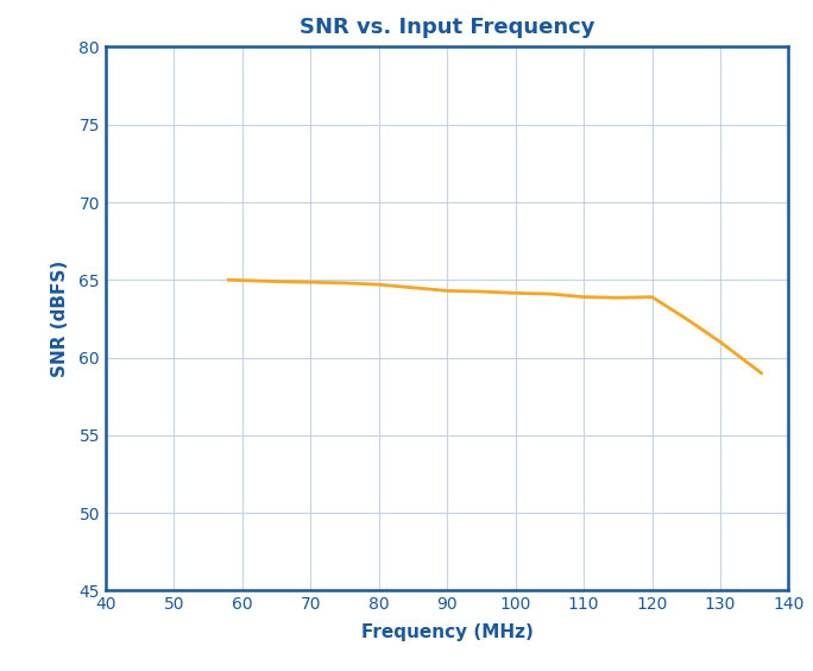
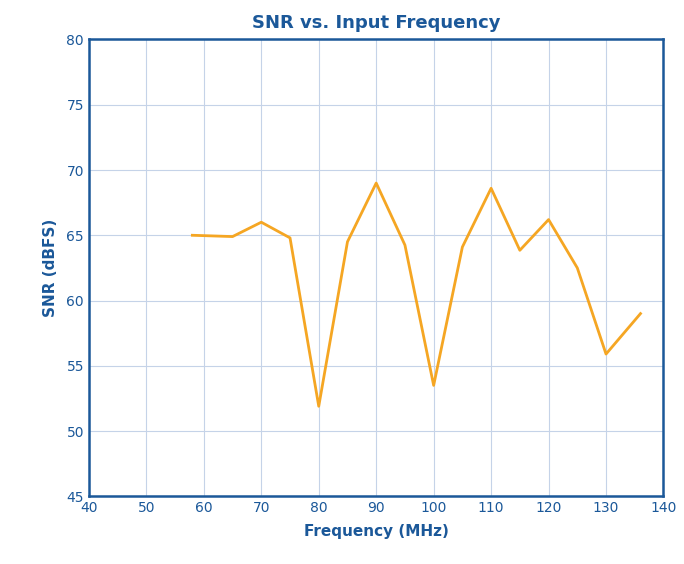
70: 64.8 -> 66.0
80: 64.7 -> 51.9
90: 64.3 -> 69.0
100: 64.2 -> 53.5
110: 63.9 -> 68.6
120: 63.9 -> 66.2
130: 61.0 -> 55.9
